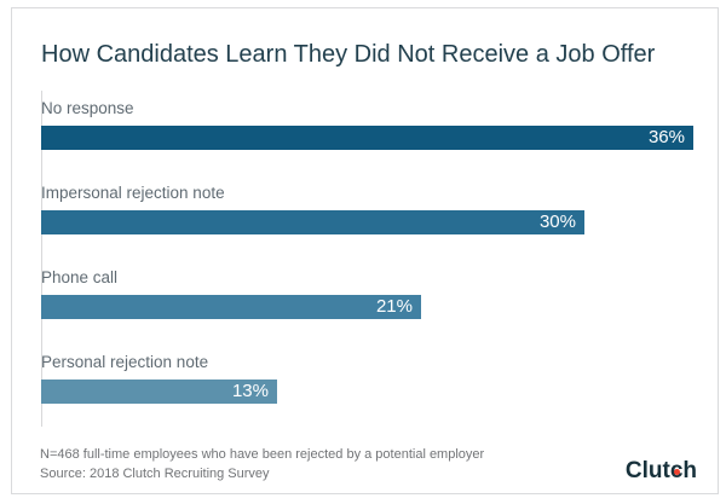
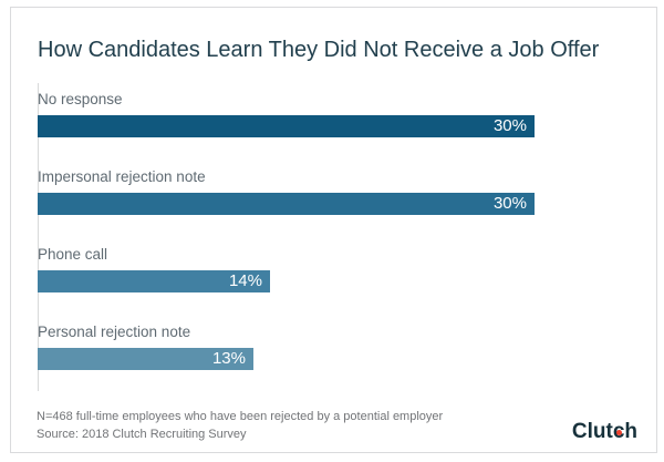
No response: 36% -> 30%
Phone call: 21% -> 14%
